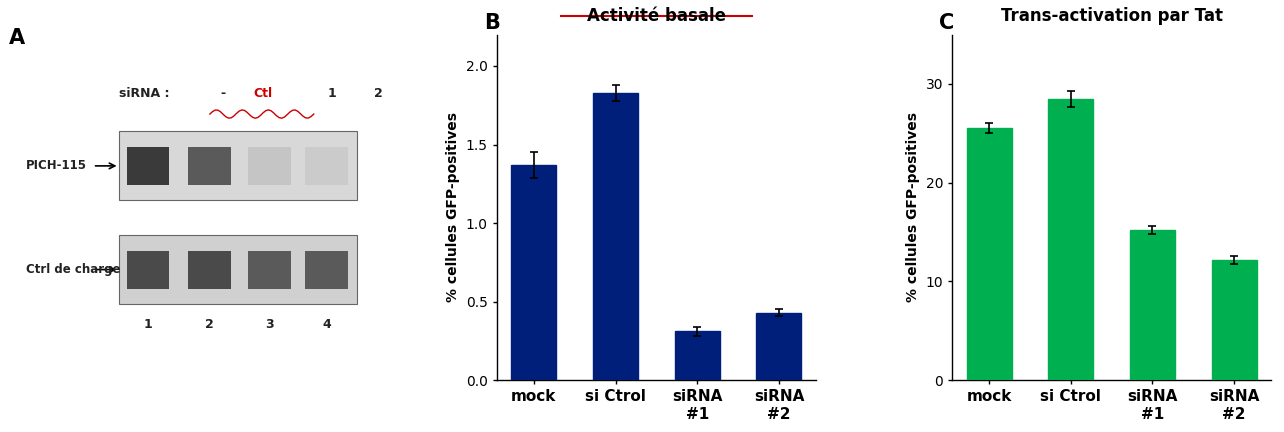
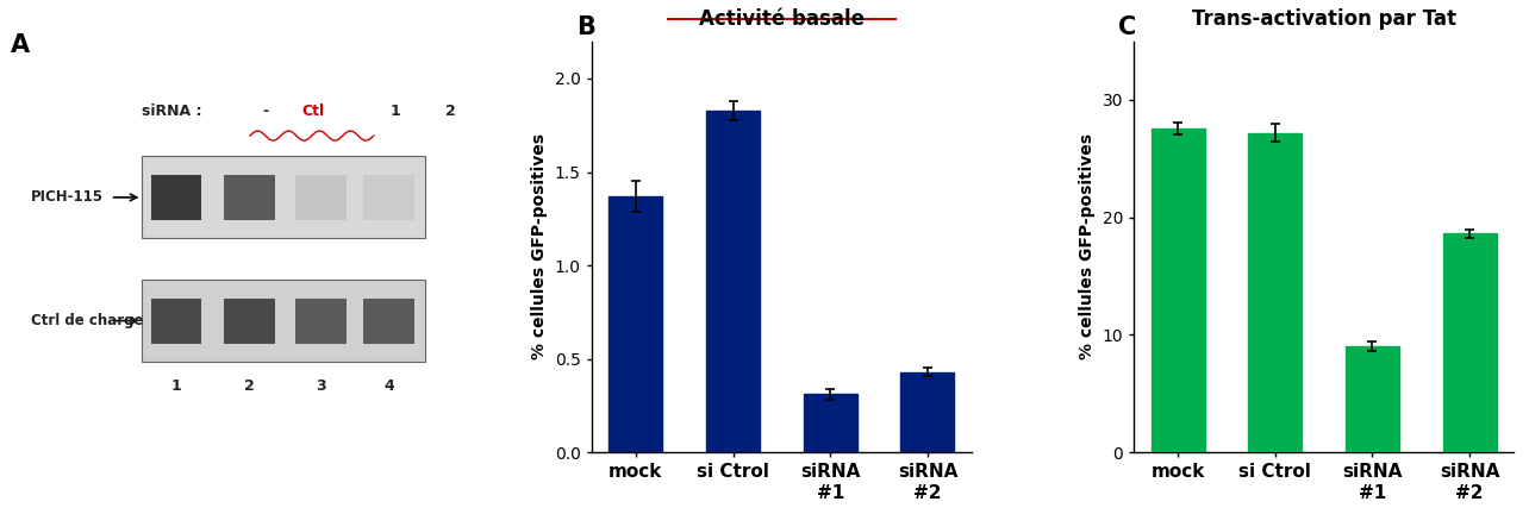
Trans-activation par Tat/mock: 25.5 -> 27.6
Trans-activation par Tat/si Ctrol: 28.5 -> 27.2
Trans-activation par Tat/siRNA #1: 15.2 -> 9.0
Trans-activation par Tat/siRNA #2: 12.2 -> 18.6
